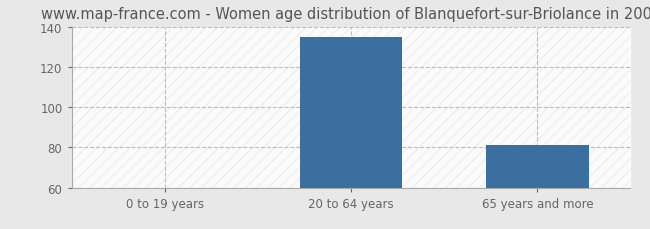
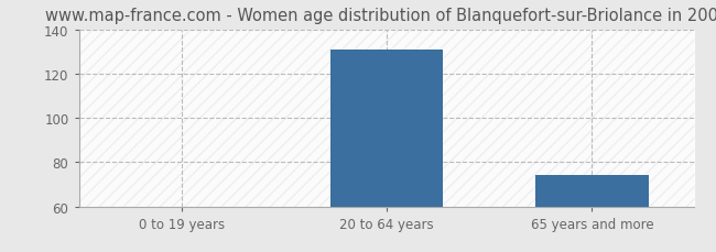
20 to 64 years: 135 -> 131
65 years and more: 81 -> 74
